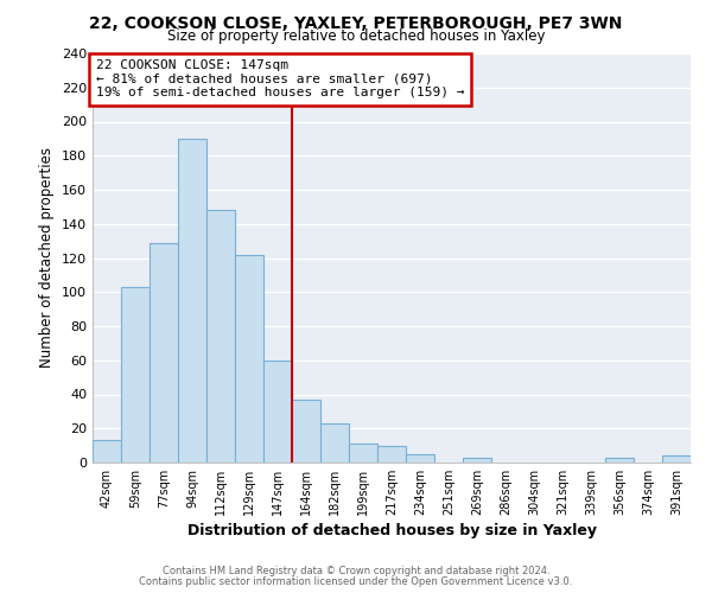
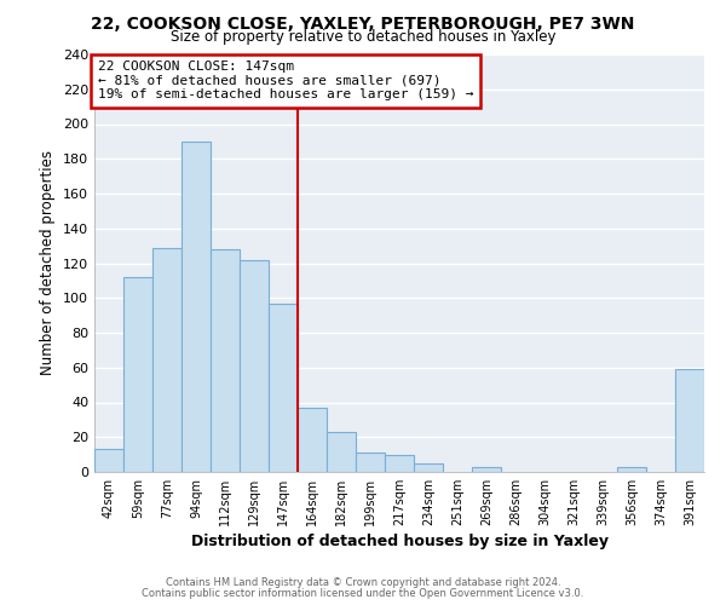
59sqm: 103 -> 112
112sqm: 148 -> 128
147sqm: 60 -> 97
391sqm: 4 -> 59
